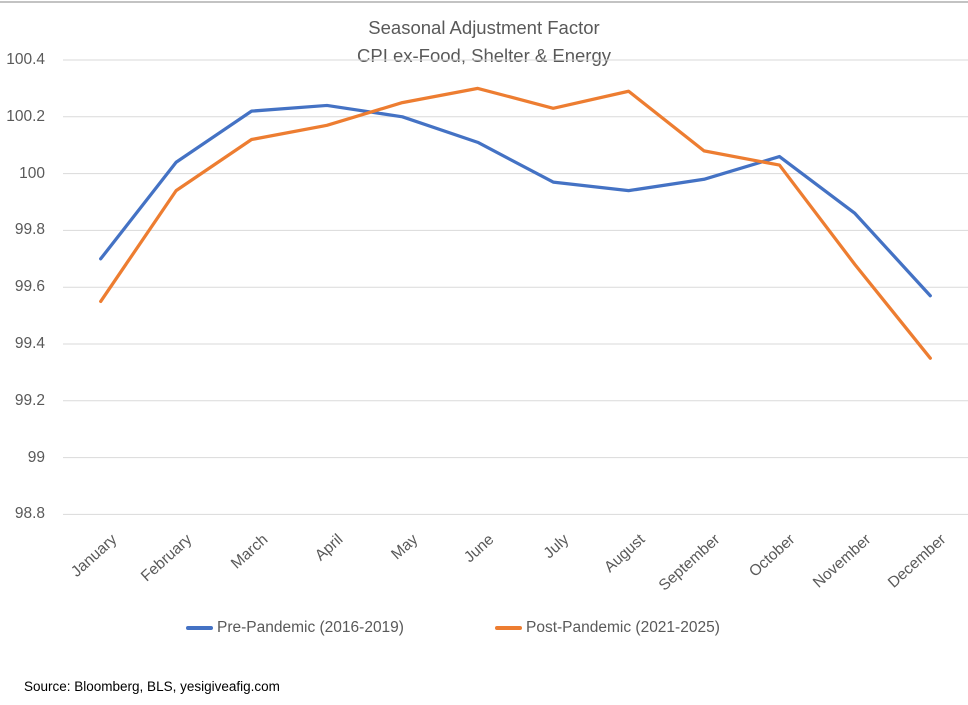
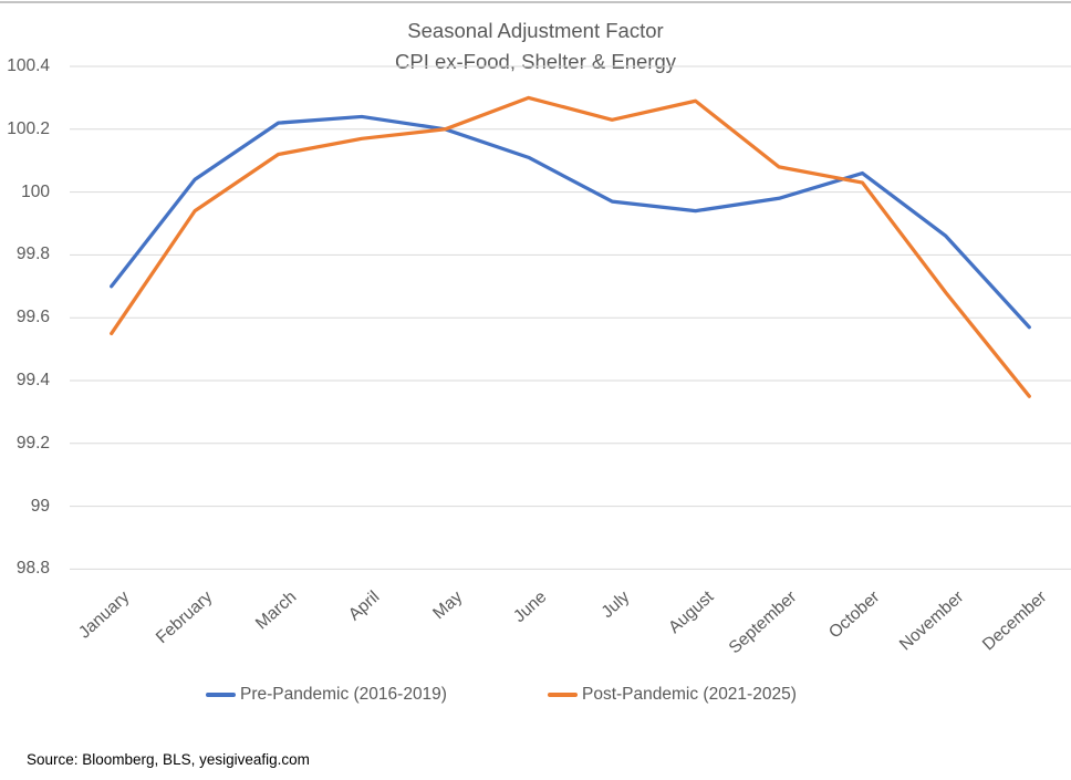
Post-Pandemic (2021-2025)/May: 100.25 -> 100.20
